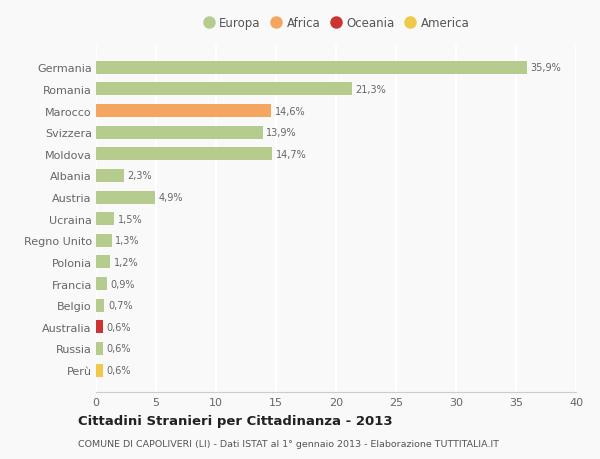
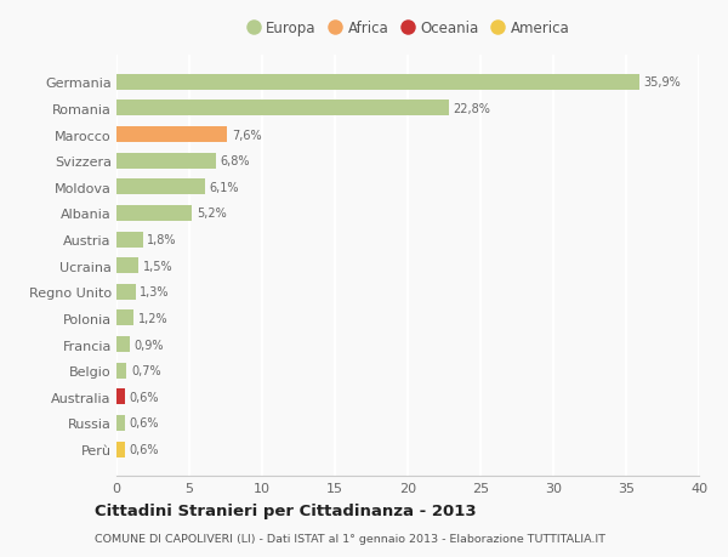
Romania: 21,3% -> 22,8%
Marocco: 14,6% -> 7,6%
Svizzera: 13,9% -> 6,8%
Moldova: 14,7% -> 6,1%
Albania: 2,3% -> 5,2%
Austria: 4,9% -> 1,8%
